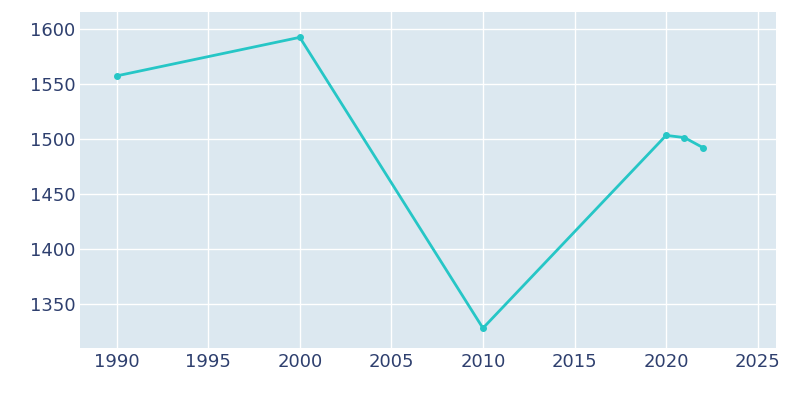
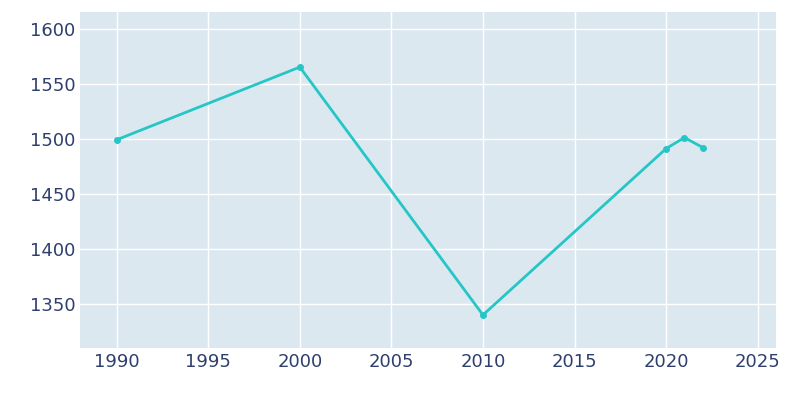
1990: 1557 -> 1499
2000: 1592 -> 1565
2010: 1328 -> 1340
2020: 1503 -> 1491
